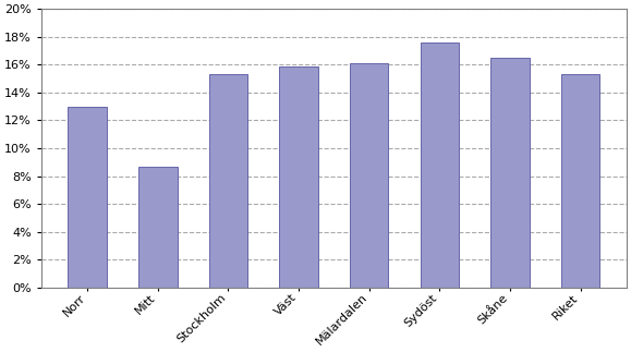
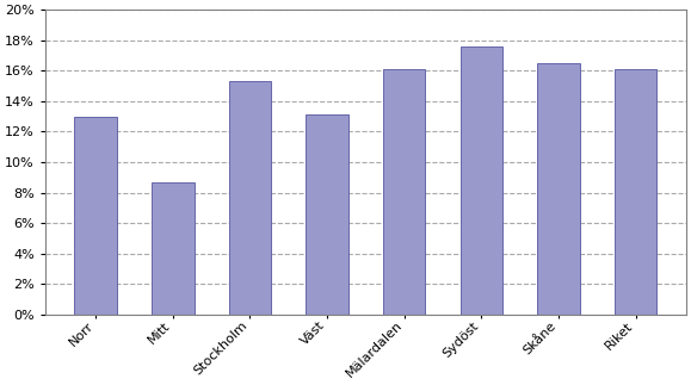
Väst: 15.9% -> 13.1%
Riket: 15.3% -> 16.1%
